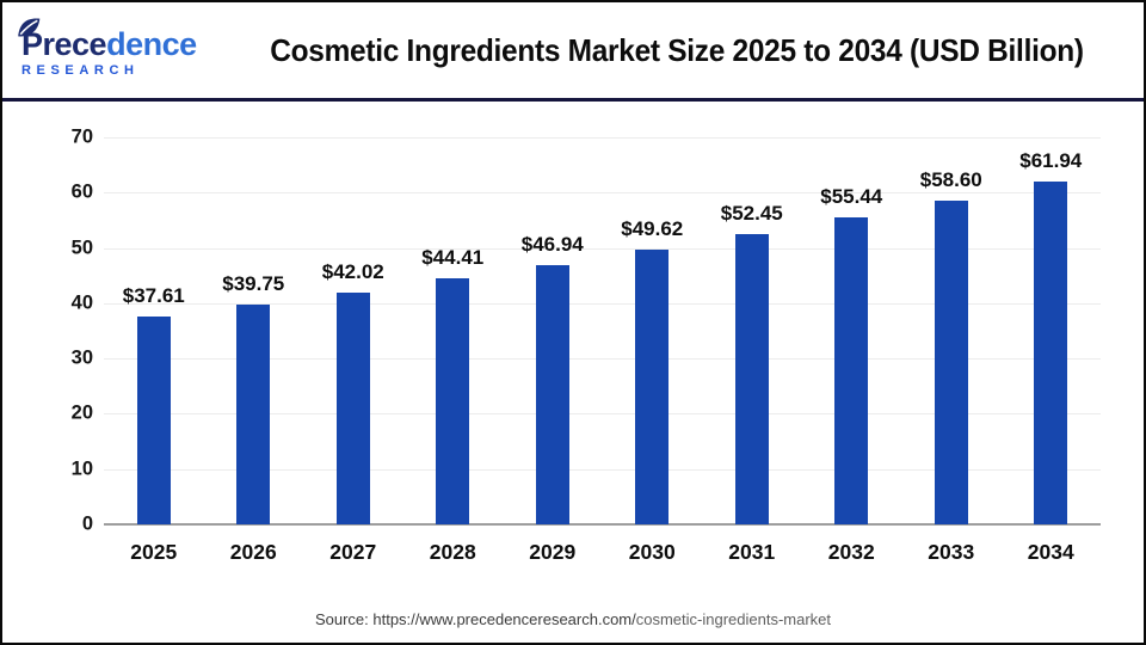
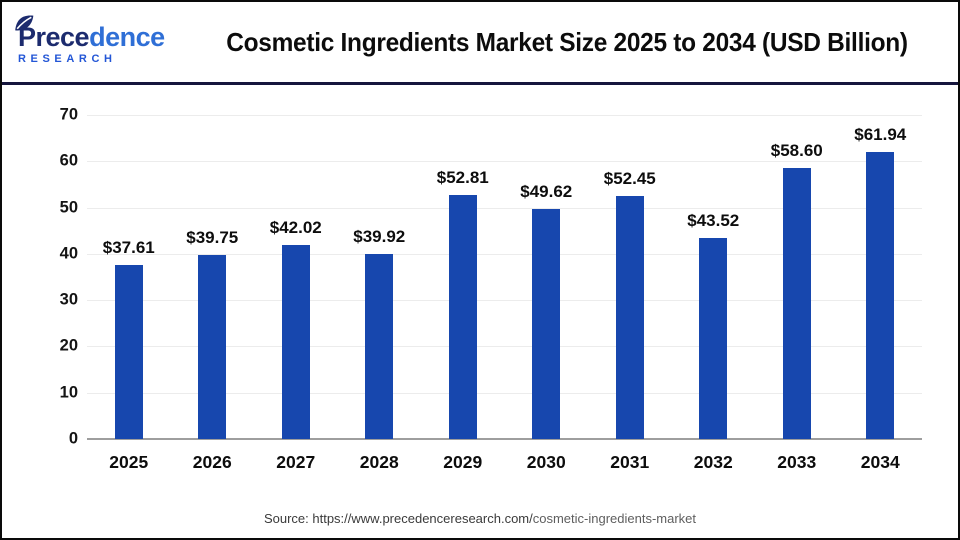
2028: $44.41 -> $39.92
2029: $46.94 -> $52.81
2032: $55.44 -> $43.52
